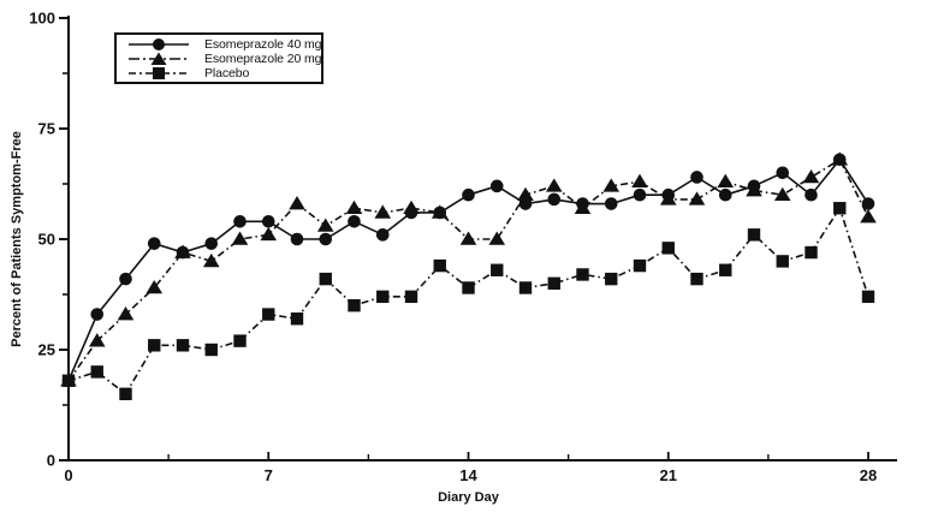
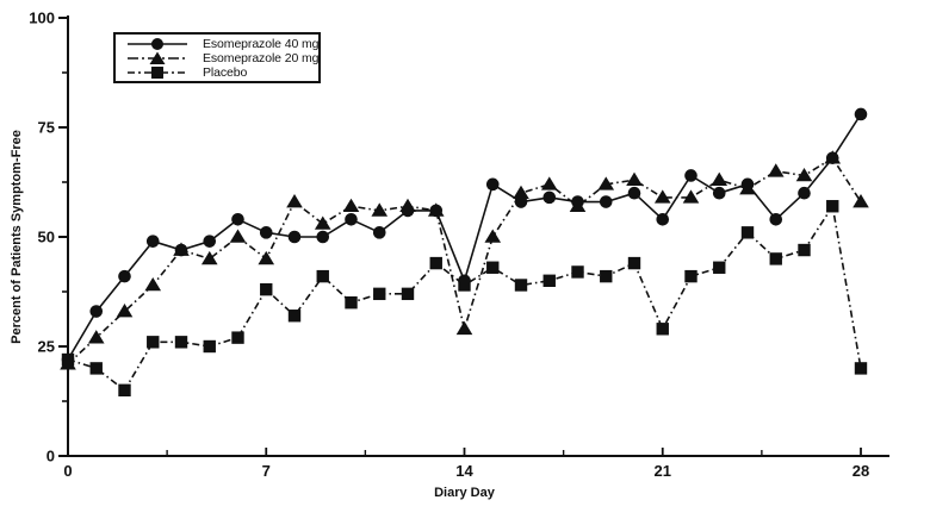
Esomeprazole 40 mg/0: 18 -> 22
Esomeprazole 20 mg/0: 18 -> 21
Placebo/0: 18 -> 22
Esomeprazole 40 mg/7: 54 -> 51
Esomeprazole 20 mg/7: 51 -> 45
Placebo/7: 33 -> 38
Esomeprazole 40 mg/14: 60 -> 40
Esomeprazole 20 mg/14: 50 -> 29
Esomeprazole 40 mg/21: 60 -> 54
Placebo/21: 48 -> 29
Esomeprazole 40 mg/25: 65 -> 54
Esomeprazole 20 mg/25: 60 -> 65
Esomeprazole 40 mg/28: 58 -> 78
Esomeprazole 20 mg/28: 55 -> 58
Placebo/28: 37 -> 20
